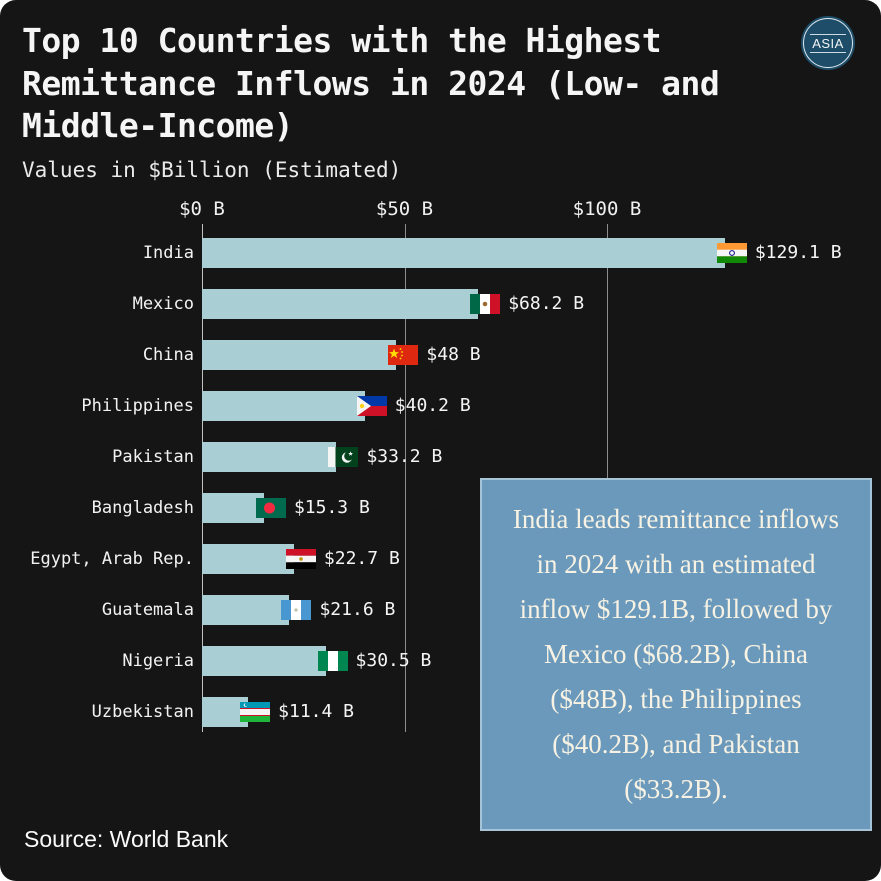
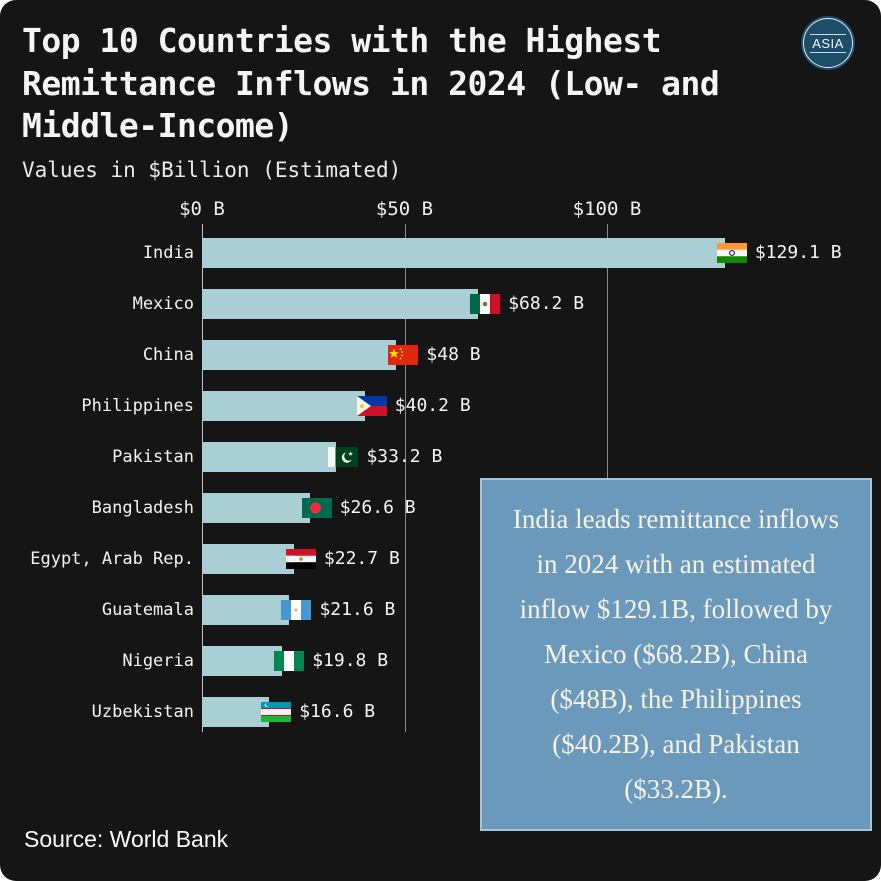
Bangladesh: $15.3 -> $26.6
Nigeria: $30.5 -> $19.8
Uzbekistan: $11.4 -> $16.6
